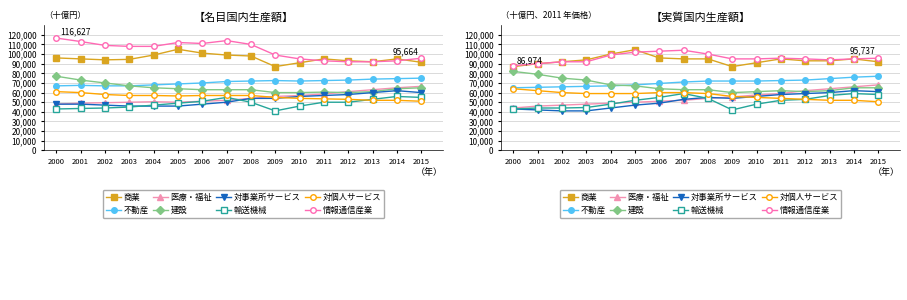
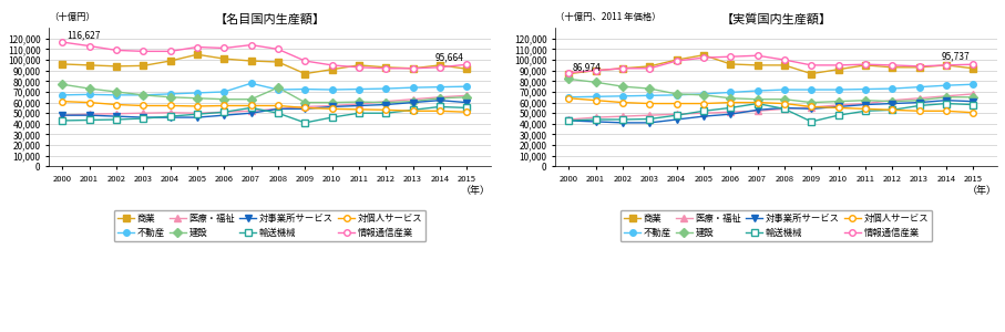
【名目国内生産額】/不動産/2007: 72,000 -> 78,000
【名目国内生産額】/建設/2008: 63,000 -> 74,000
